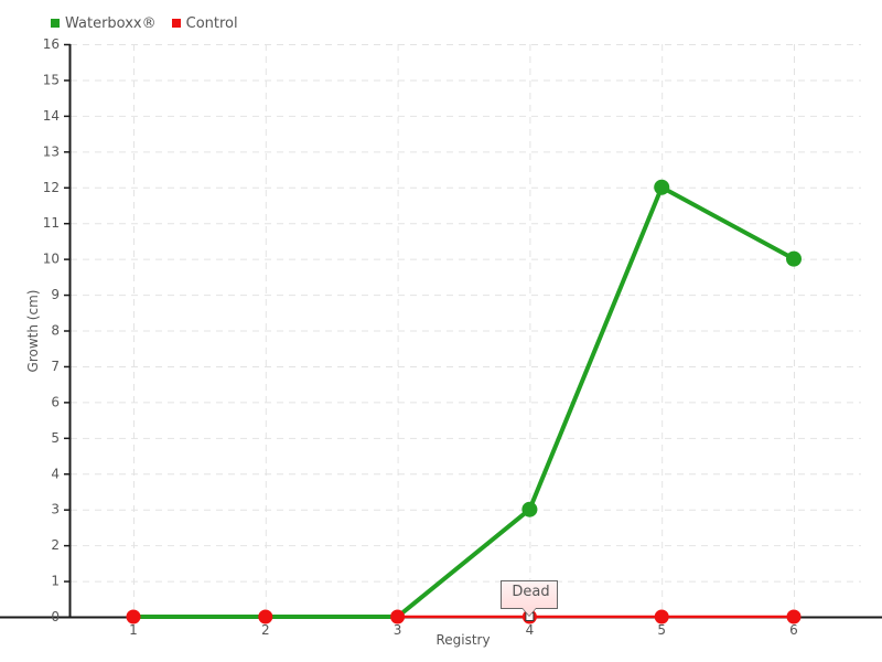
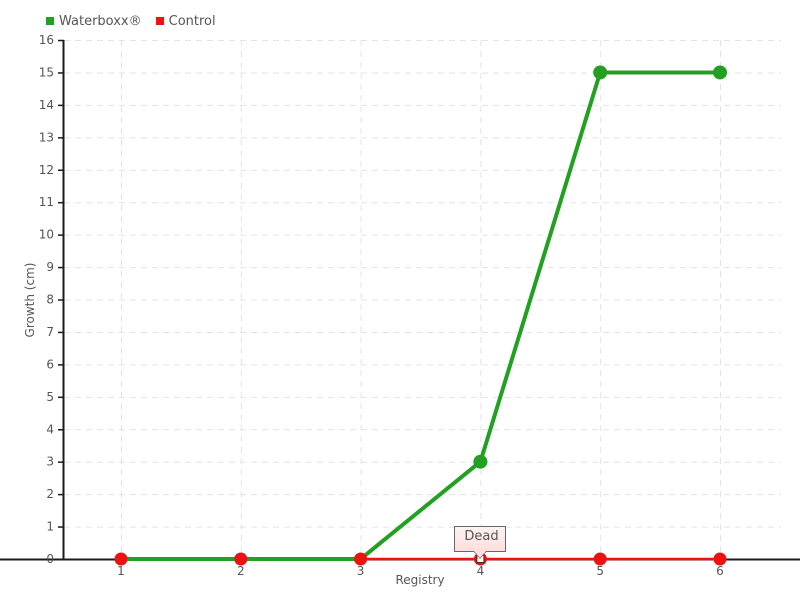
Waterboxx®/5: 12 -> 15
Waterboxx®/6: 10 -> 15
